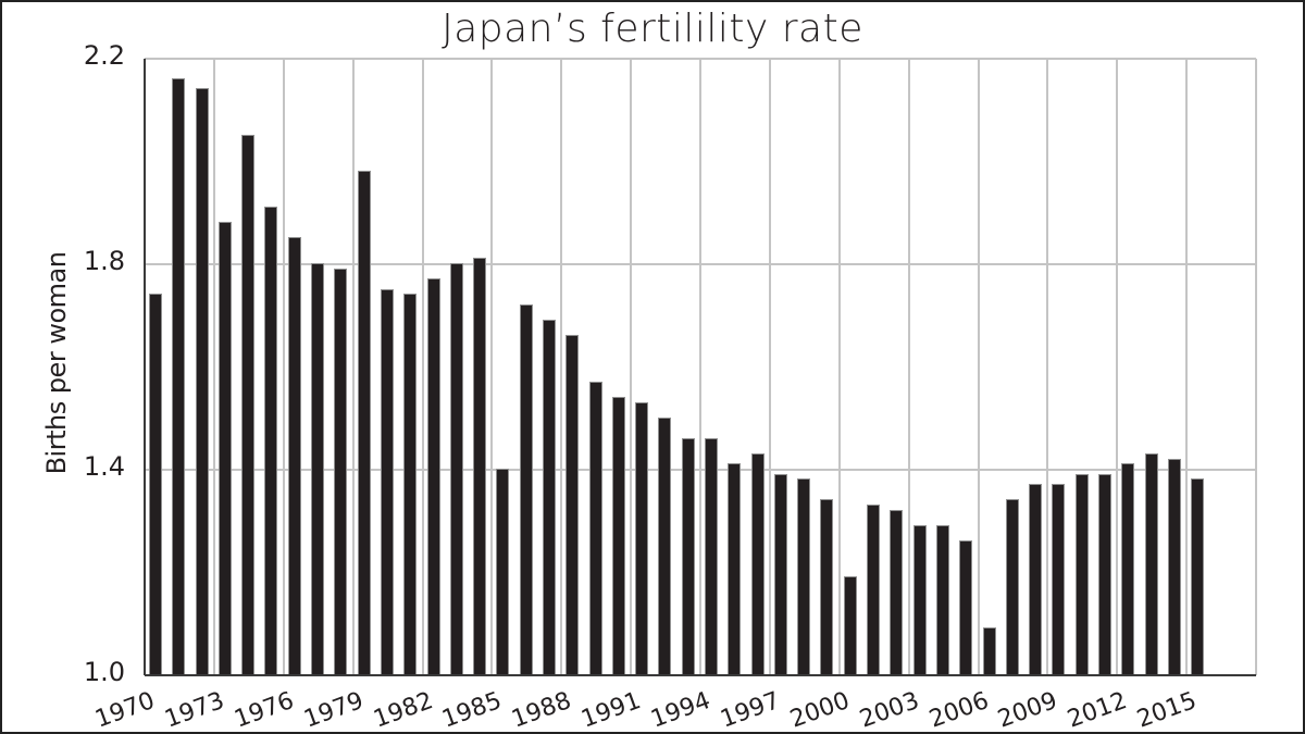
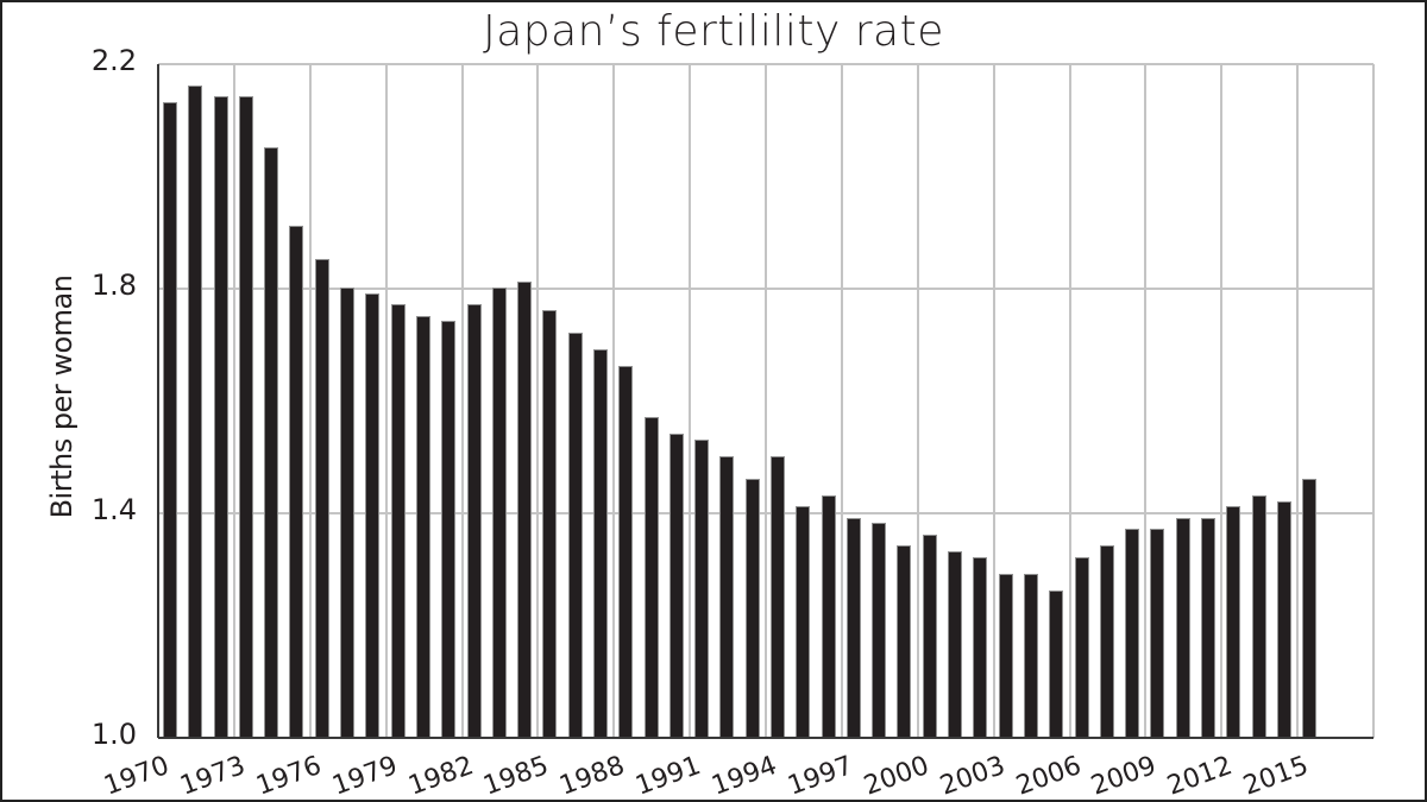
1970: 1.74 -> 2.13
1973: 1.88 -> 2.14
1979: 1.98 -> 1.77
1985: 1.40 -> 1.76
1994: 1.46 -> 1.50
2000: 1.19 -> 1.36
2006: 1.09 -> 1.32
2015: 1.38 -> 1.46
